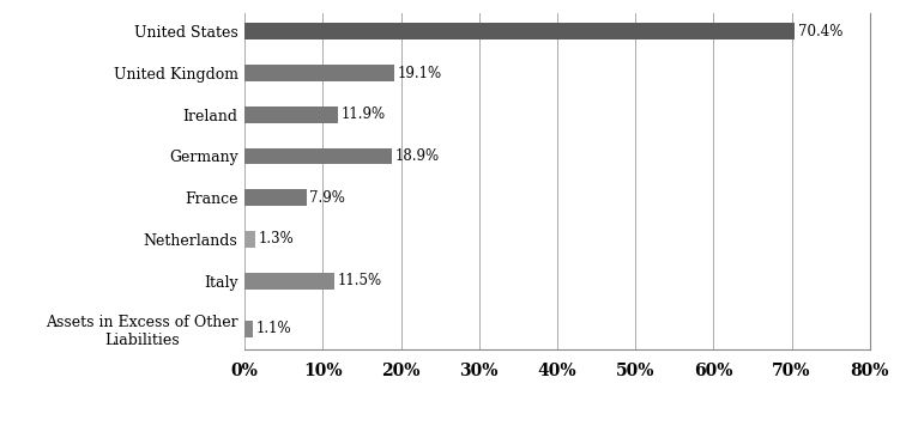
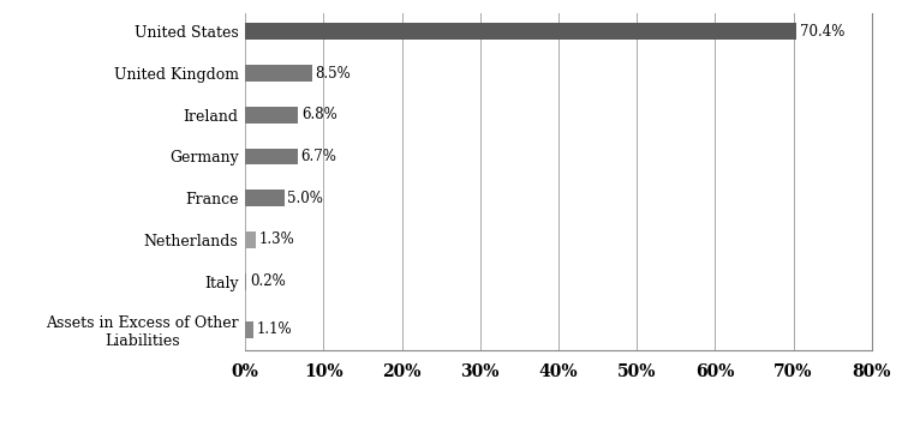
United Kingdom: 19.1% -> 8.5%
Ireland: 11.9% -> 6.8%
Germany: 18.9% -> 6.7%
France: 7.9% -> 5.0%
Italy: 11.5% -> 0.2%
